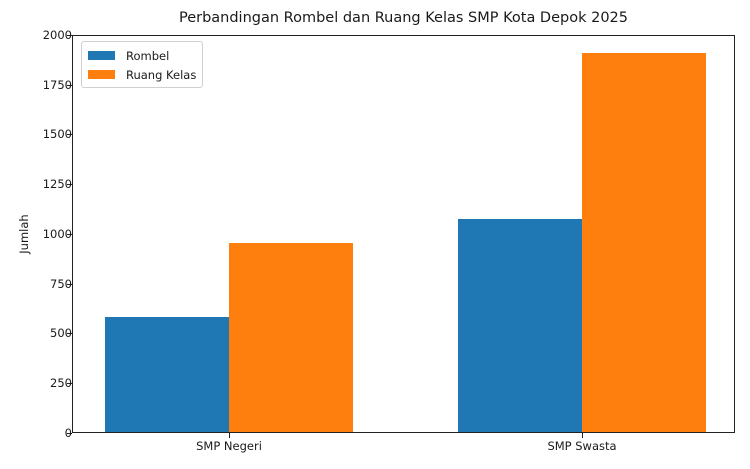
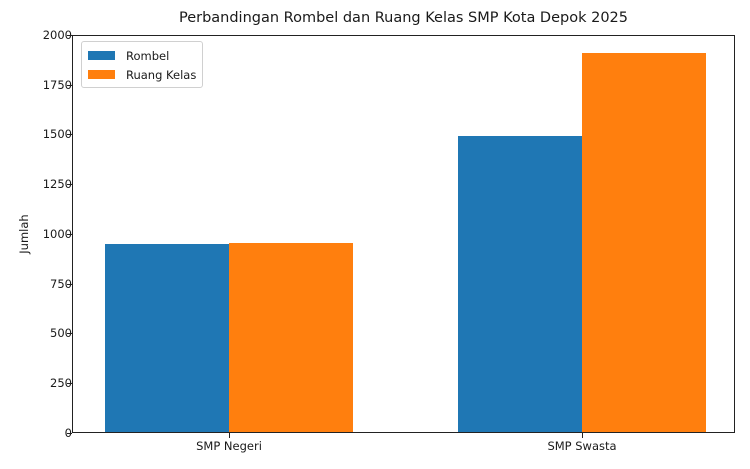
Rombel/SMP Negeri: 580 -> 950
Rombel/SMP Swasta: 1070 -> 1490
